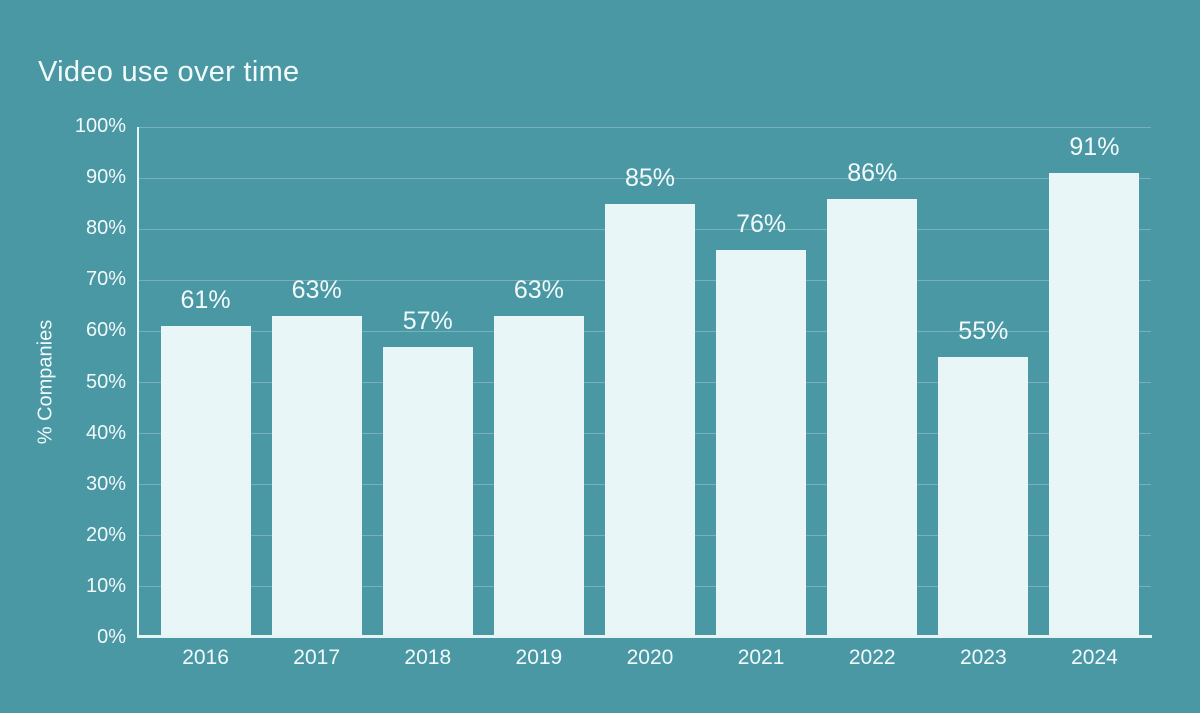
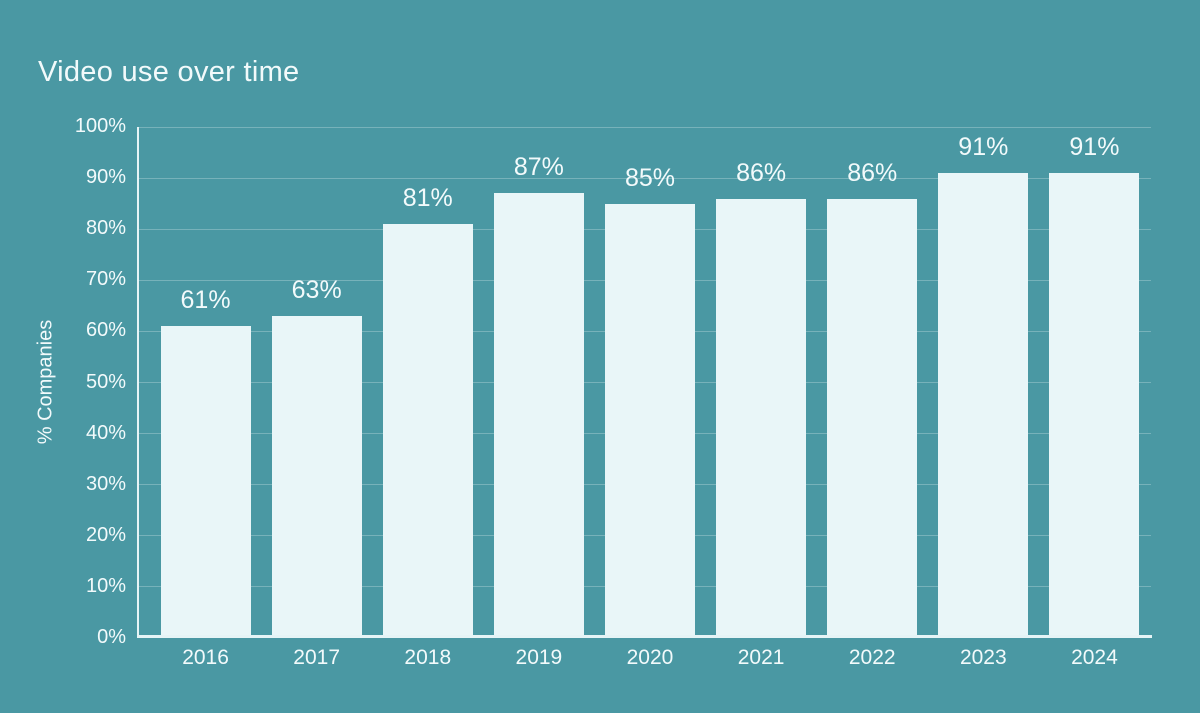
2018: 57% -> 81%
2019: 63% -> 87%
2021: 76% -> 86%
2023: 55% -> 91%
